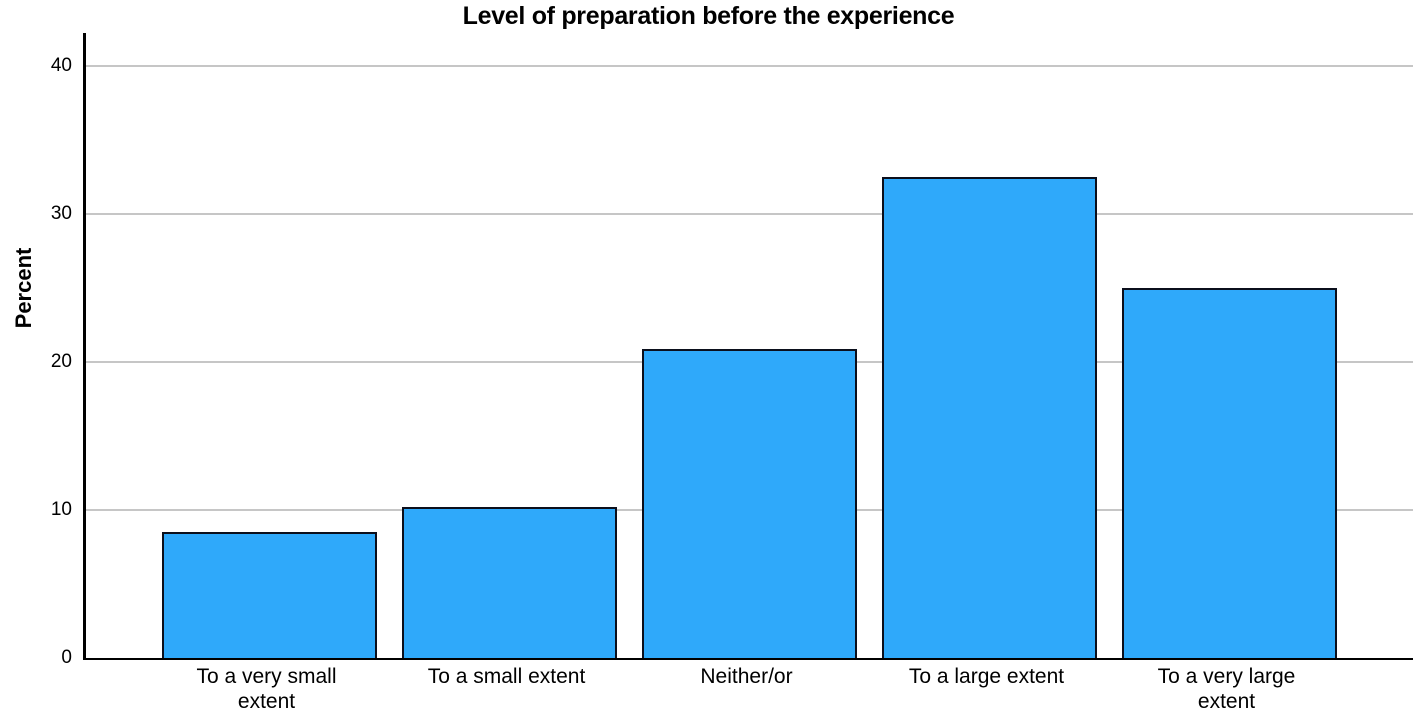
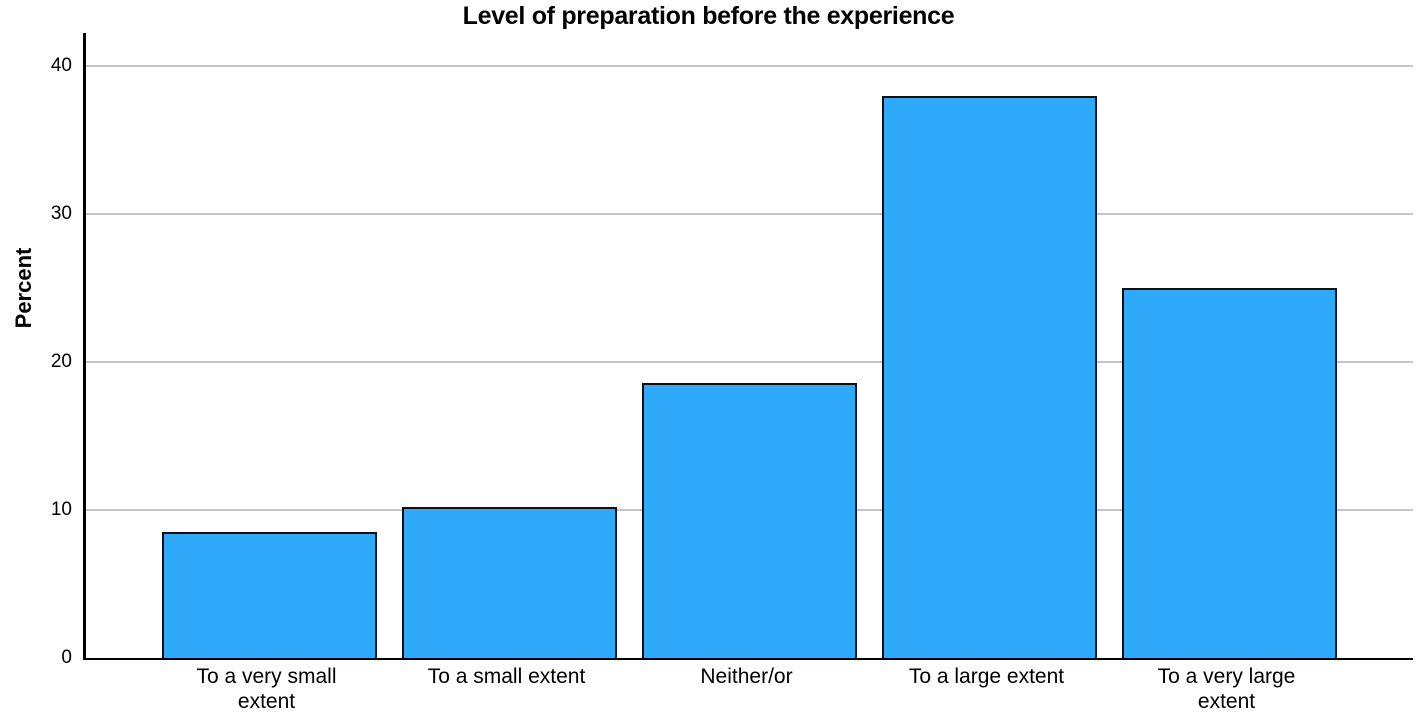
Neither/or: 20.9 -> 18.6
To a large extent: 32.5 -> 38.0
